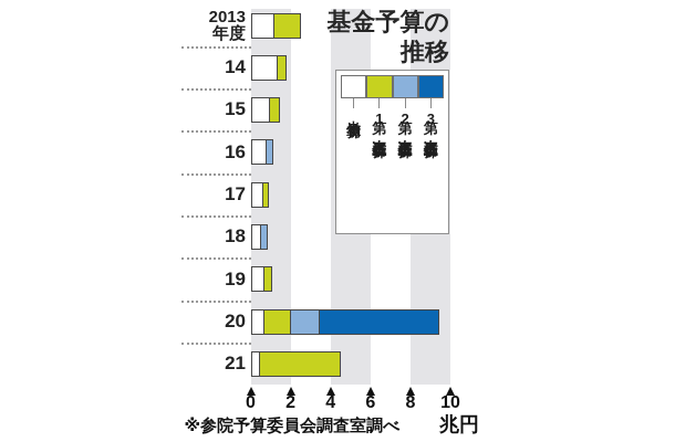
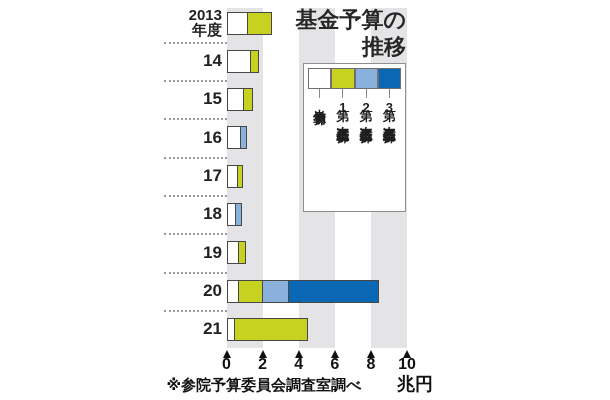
第3次補正予算/20: 6 -> 5
